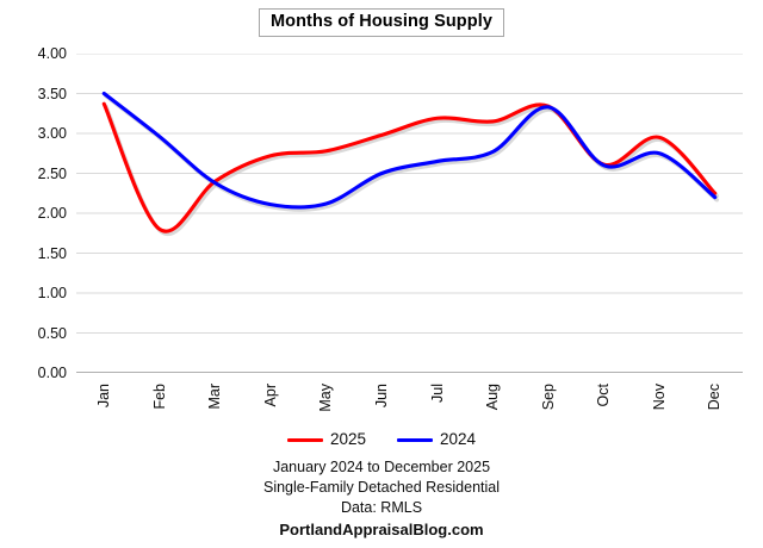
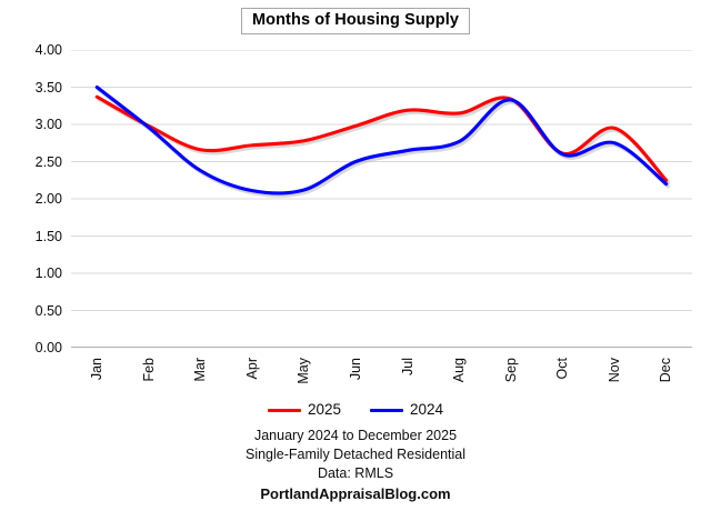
2025/Feb: 1.8 -> 3.0
2025/Mar: 2.4 -> 2.7
